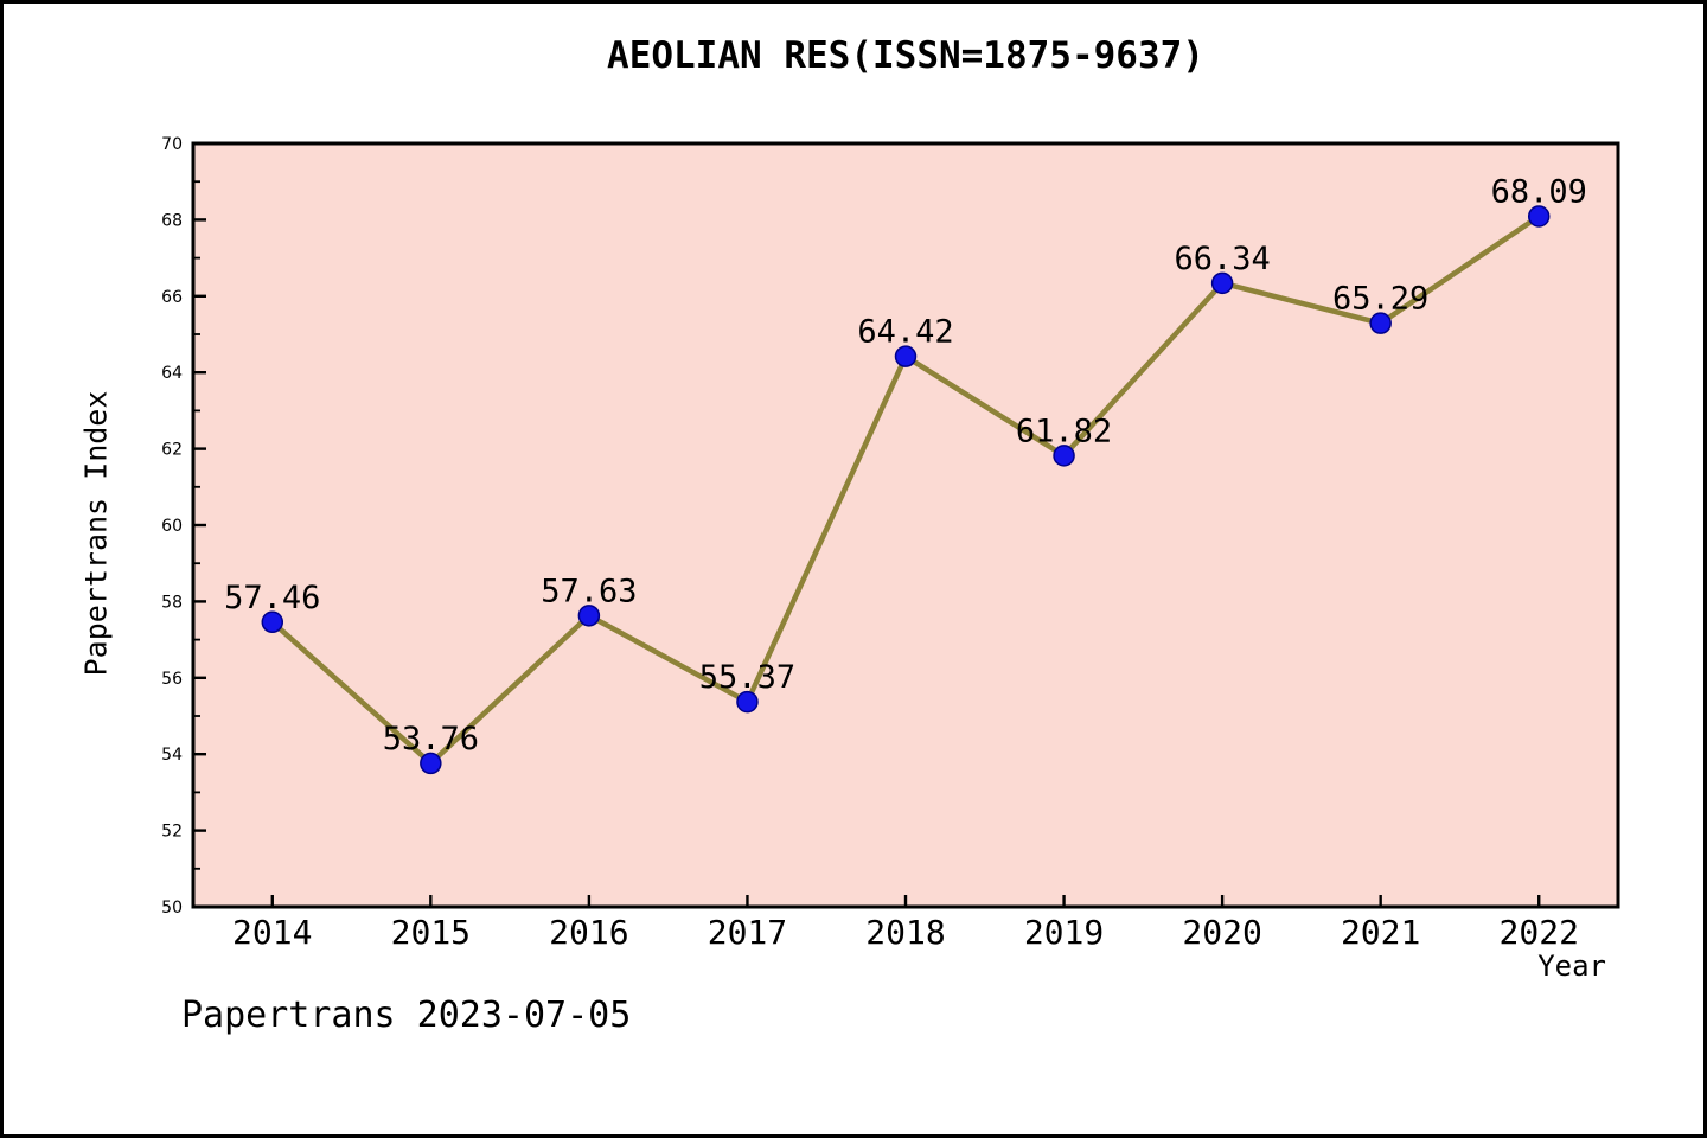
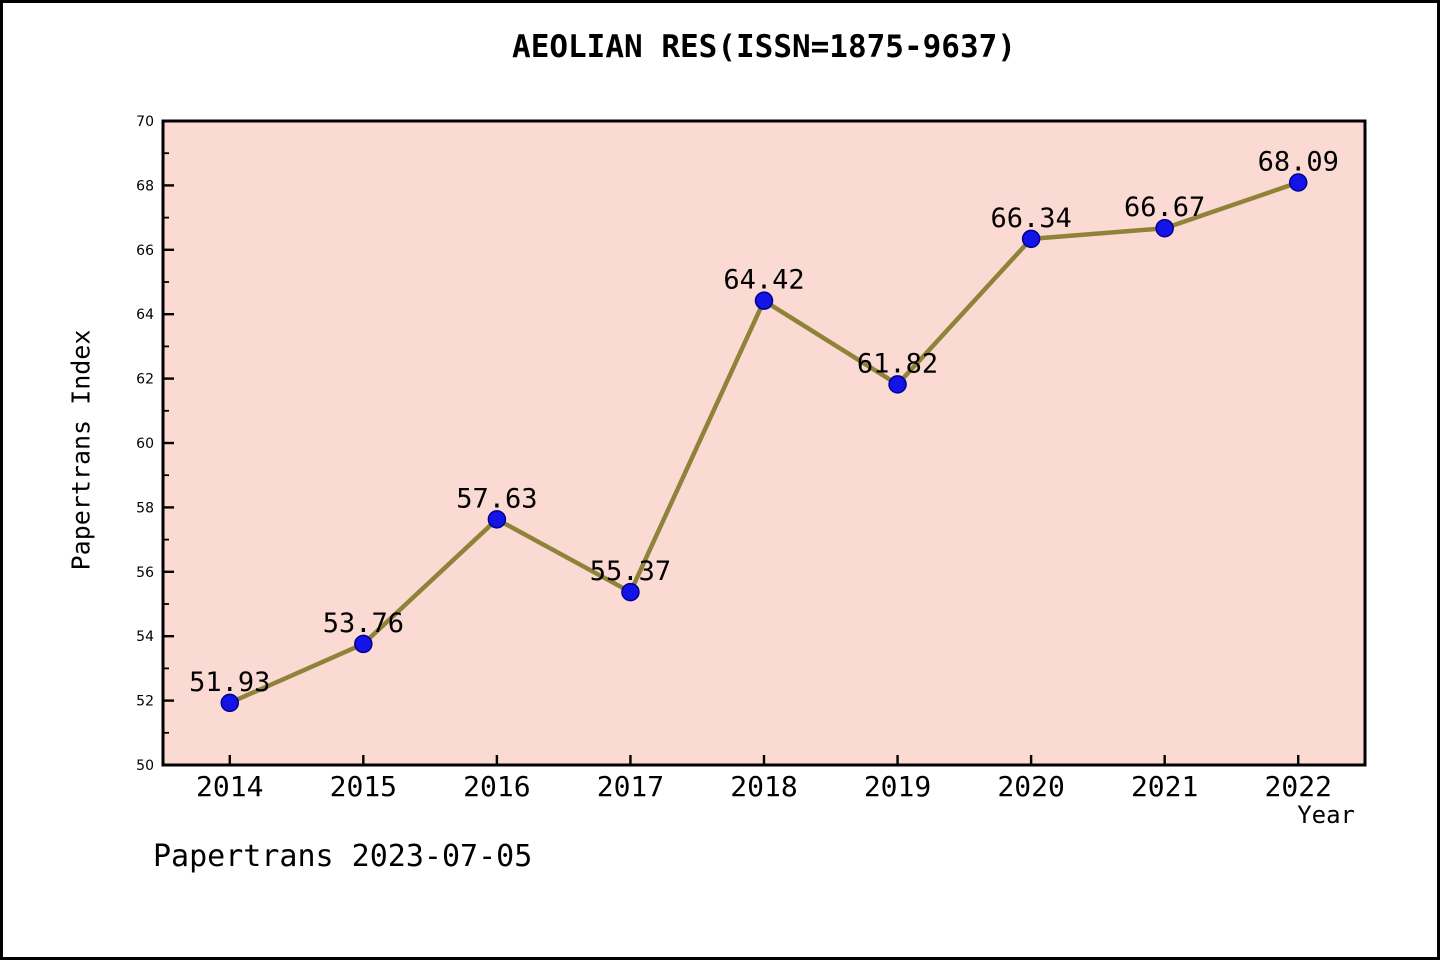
2014: 57.46 -> 51.93
2021: 65.29 -> 66.67
